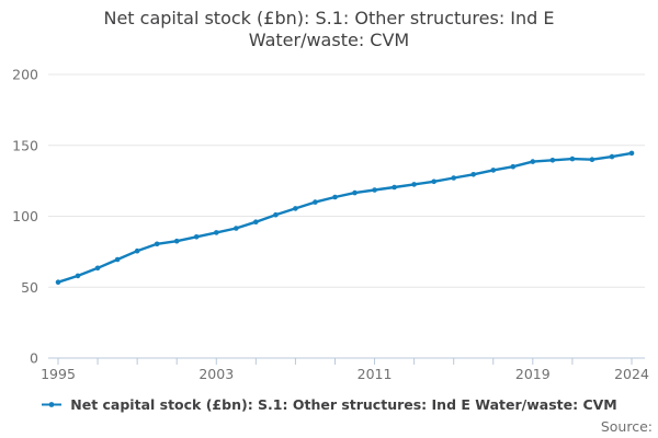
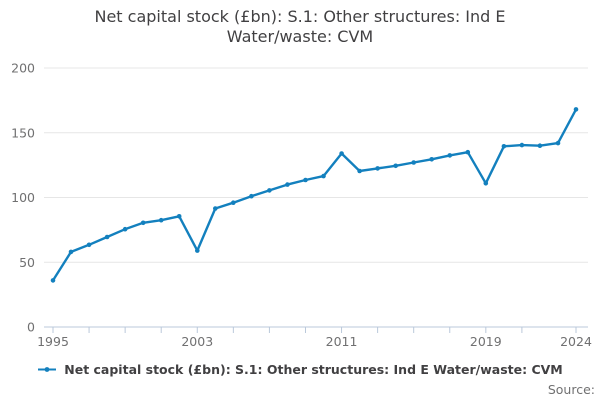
1995: 54 -> 36
2003: 88 -> 59
2011: 118 -> 134
2019: 138 -> 111
2024: 144 -> 168
